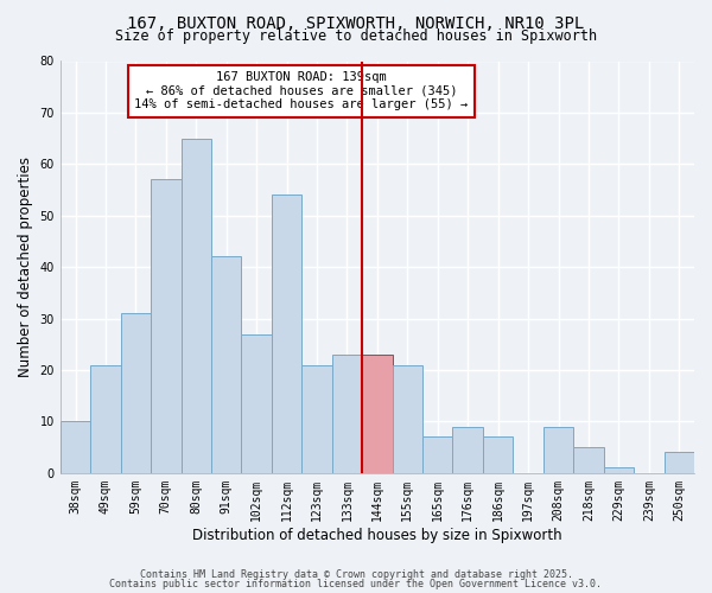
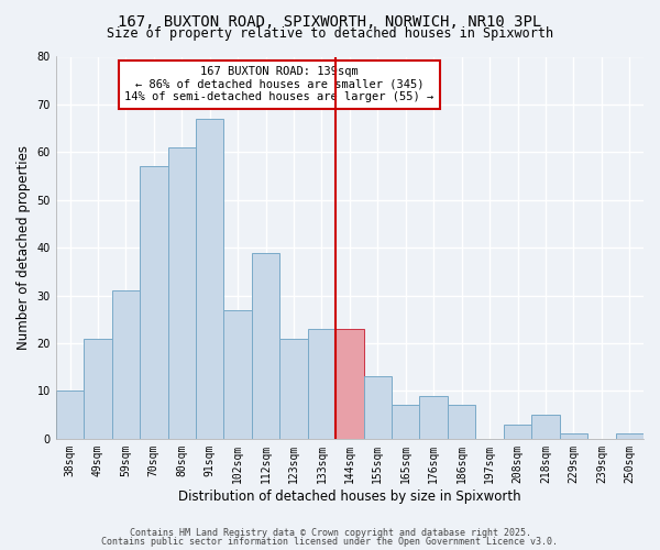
80sqm: 65 -> 61
91sqm: 42 -> 67
112sqm: 54 -> 39
155sqm: 21 -> 13
208sqm: 9 -> 3
250sqm: 4 -> 1
